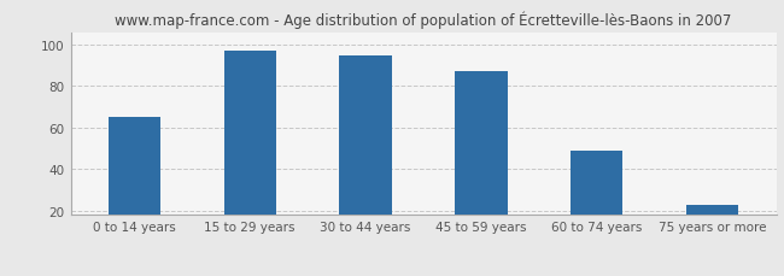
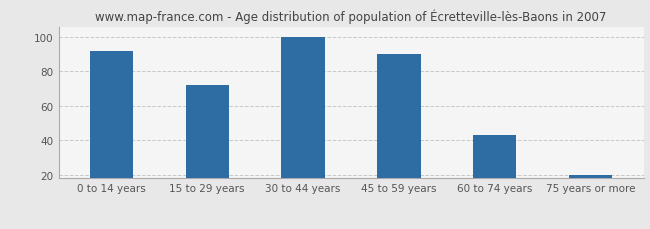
0 to 14 years: 65 -> 92
15 to 29 years: 97 -> 72
30 to 44 years: 95 -> 100
45 to 59 years: 87 -> 90
60 to 74 years: 49 -> 43
75 years or more: 23 -> 20
